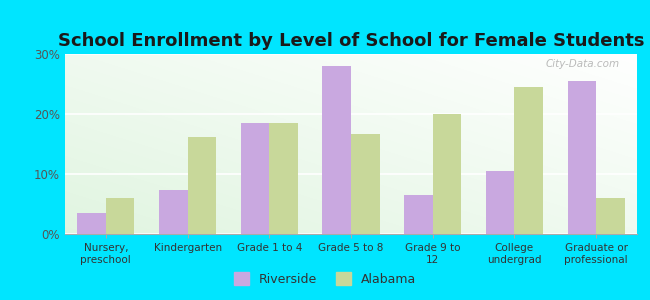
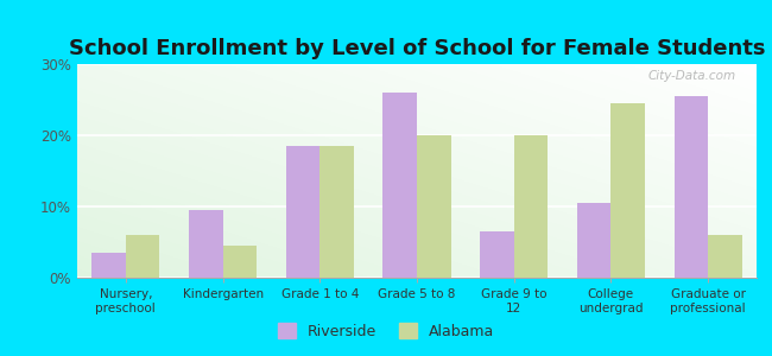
Riverside/Kindergarten: 7.4% -> 9.5%
Alabama/Kindergarten: 16.2% -> 4.5%
Riverside/Grade 5 to 8: 28.0% -> 26.0%
Alabama/Grade 5 to 8: 16.6% -> 20.0%
